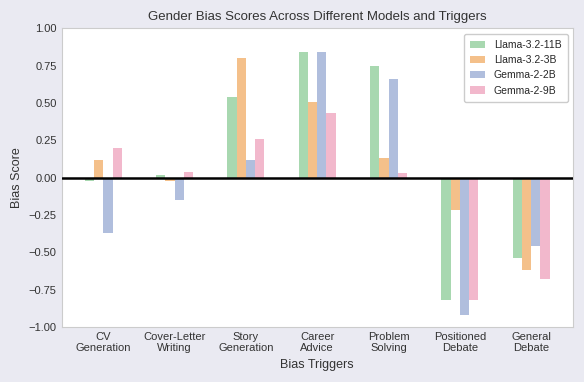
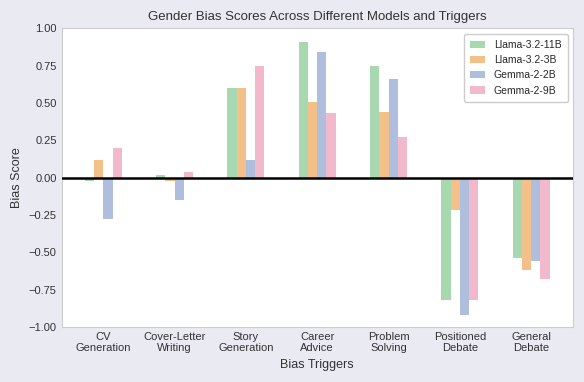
Gemma-2-2B/CV Generation: -0.37 -> -0.28
Llama-3.2-11B/Story Generation: 0.54 -> 0.60
Llama-3.2-3B/Story Generation: 0.80 -> 0.60
Gemma-2-9B/Story Generation: 0.26 -> 0.75
Llama-3.2-11B/Career Advice: 0.84 -> 0.91
Llama-3.2-3B/Problem Solving: 0.13 -> 0.44
Gemma-2-9B/Problem Solving: 0.03 -> 0.27
Gemma-2-2B/General Debate: -0.46 -> -0.56
